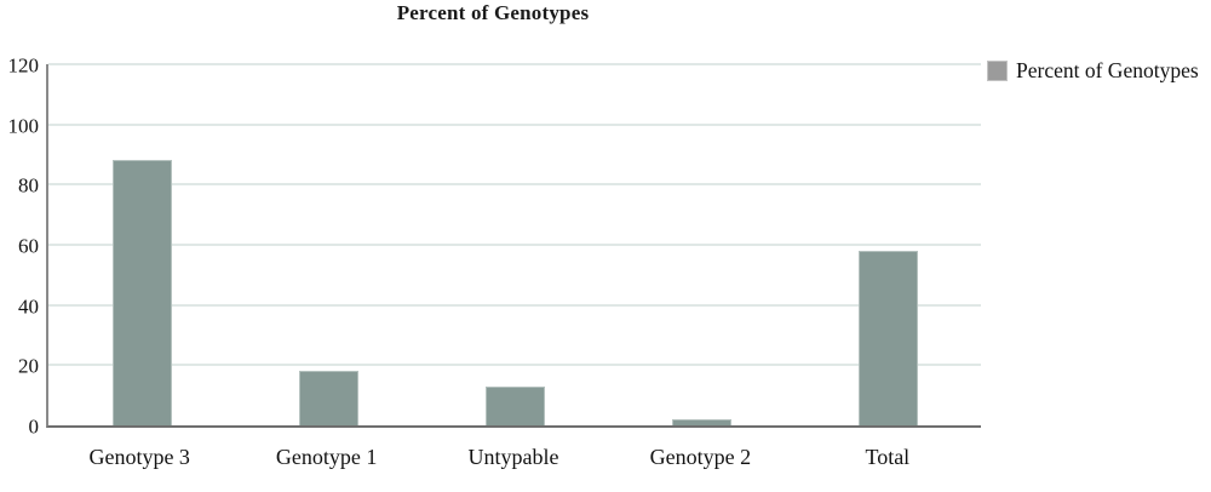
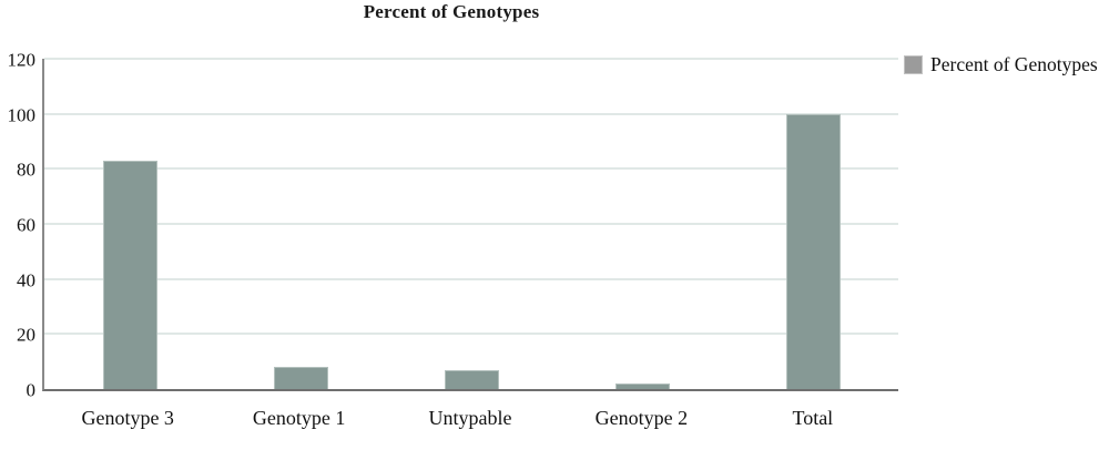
Genotype 3: 88 -> 83
Genotype 1: 18 -> 8
Untypable: 13 -> 7
Total: 58 -> 100
